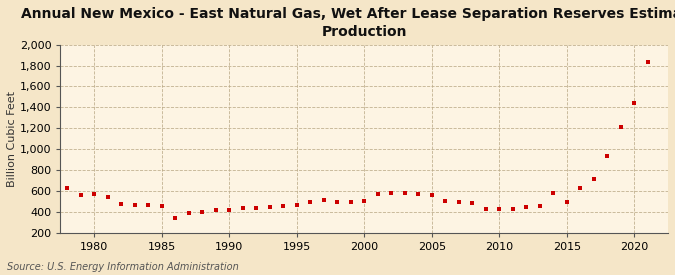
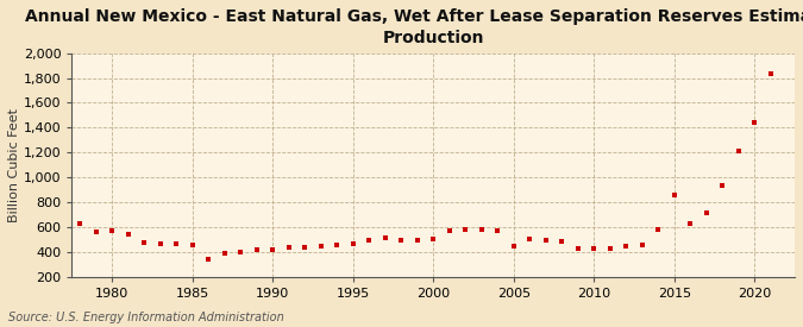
2005: 560 -> 440
2015: 490 -> 860
